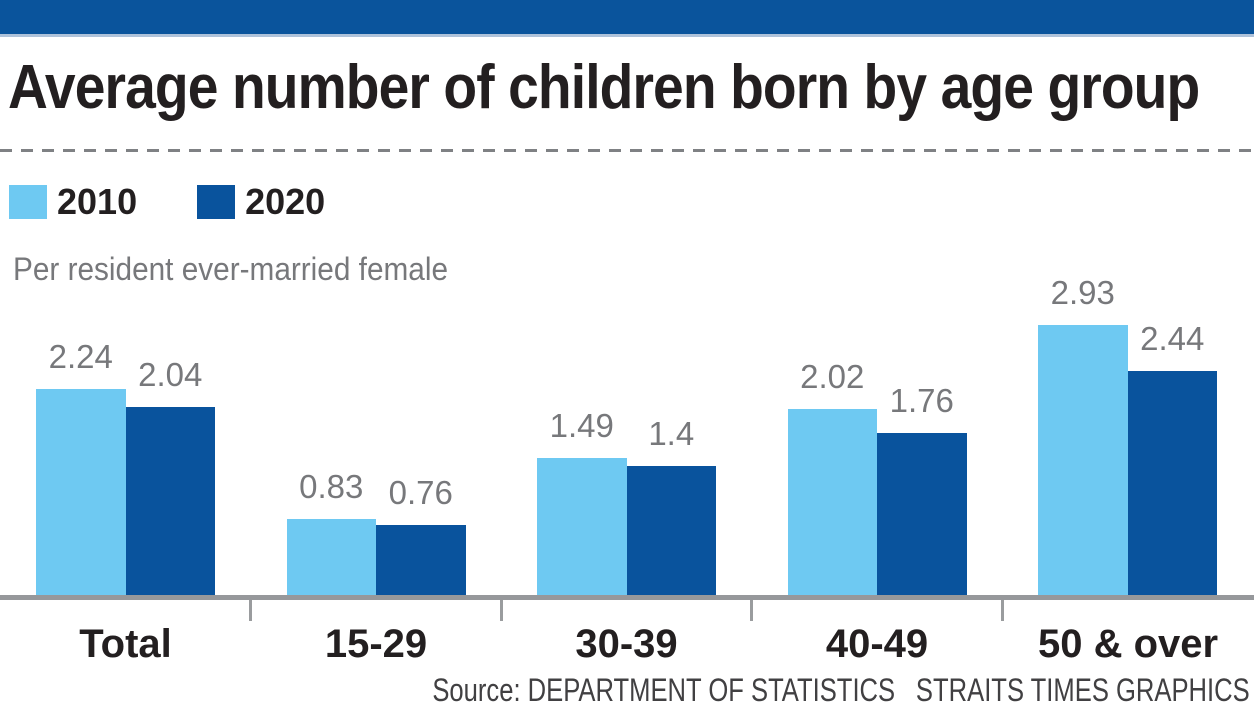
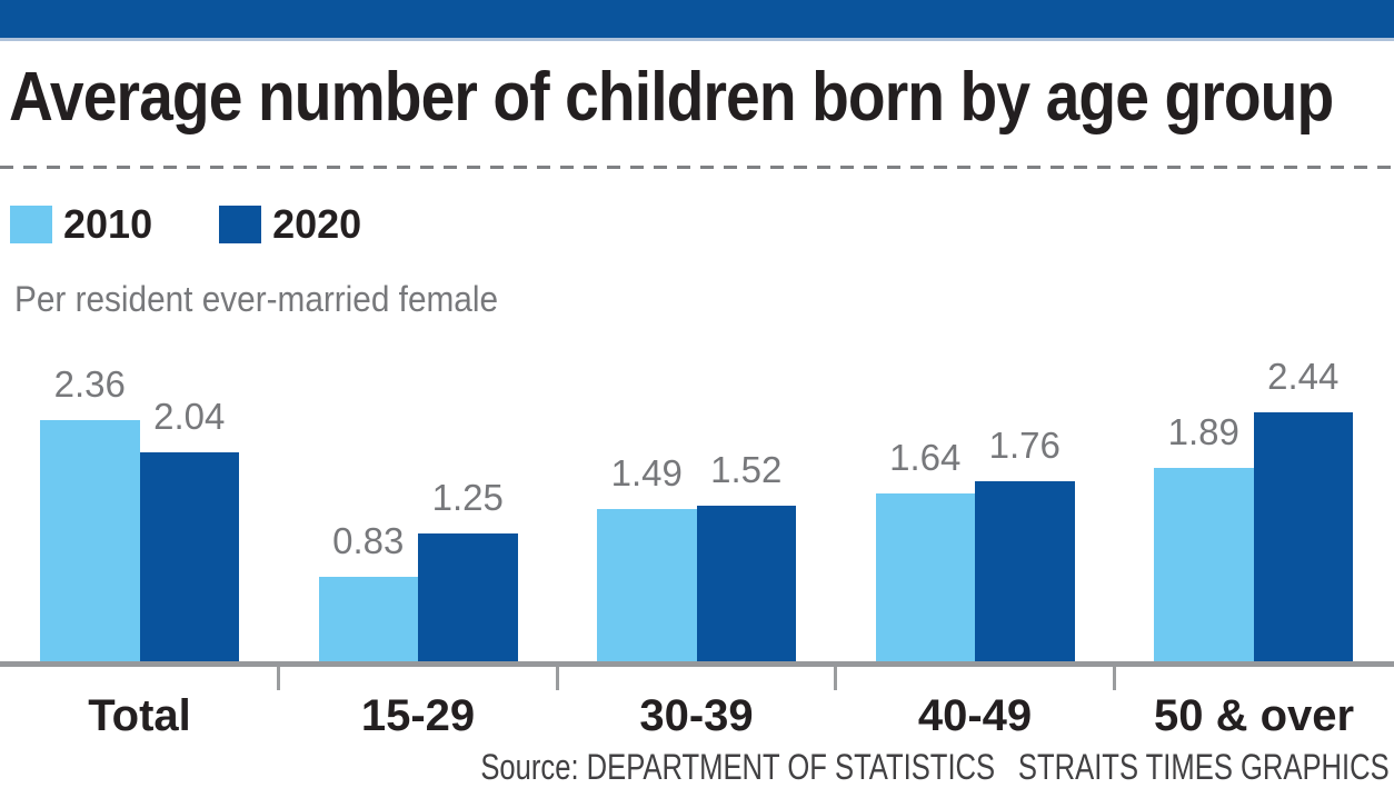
2010/Total: 2.24 -> 2.36
2020/15-29: 0.76 -> 1.25
2020/30-39: 1.4 -> 1.52
2010/40-49: 2.02 -> 1.64
2010/50 & over: 2.93 -> 1.89
